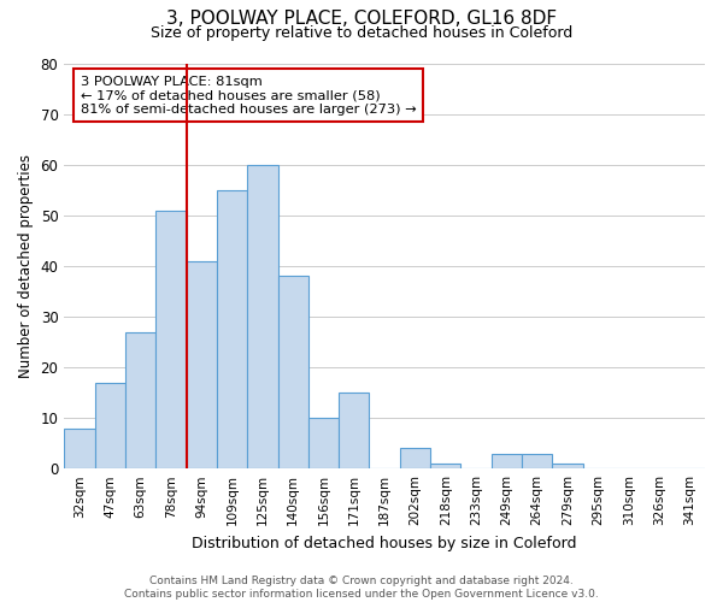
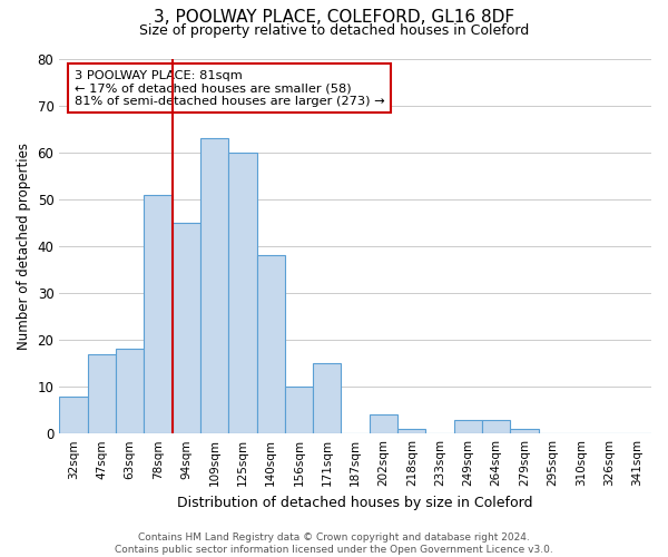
63sqm: 27 -> 18
94sqm: 41 -> 45
109sqm: 55 -> 63
